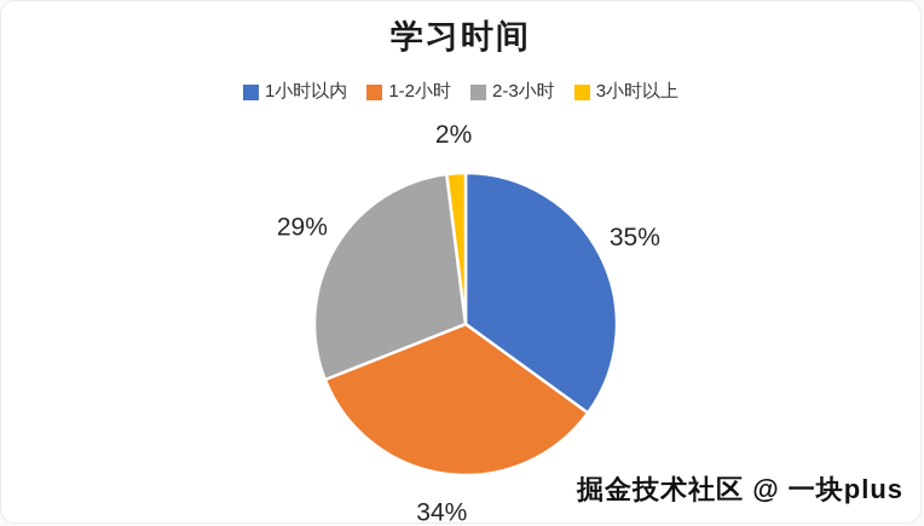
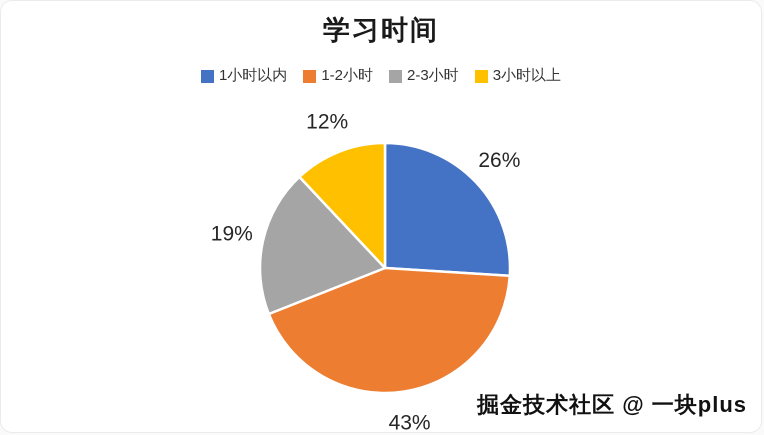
1小时以内: 35% -> 26%
1-2小时: 34% -> 43%
2-3小时: 29% -> 19%
3小时以上: 2% -> 12%
